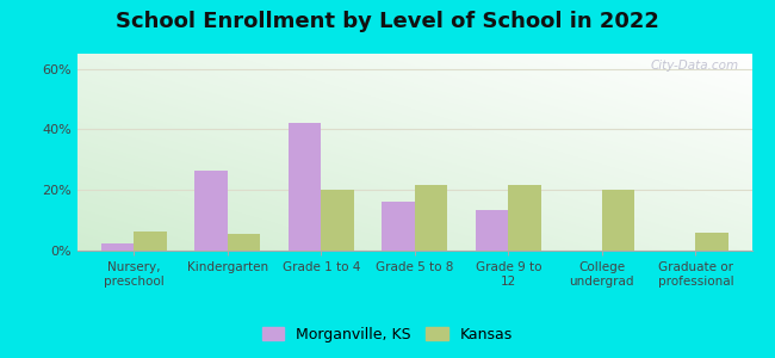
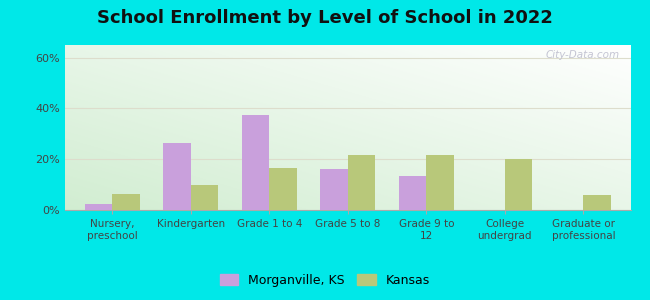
Kansas/Kindergarten: 5.5% -> 10.0%
Morganville, KS/Grade 1 to 4: 42.0% -> 37.5%
Kansas/Grade 1 to 4: 20.0% -> 16.5%
